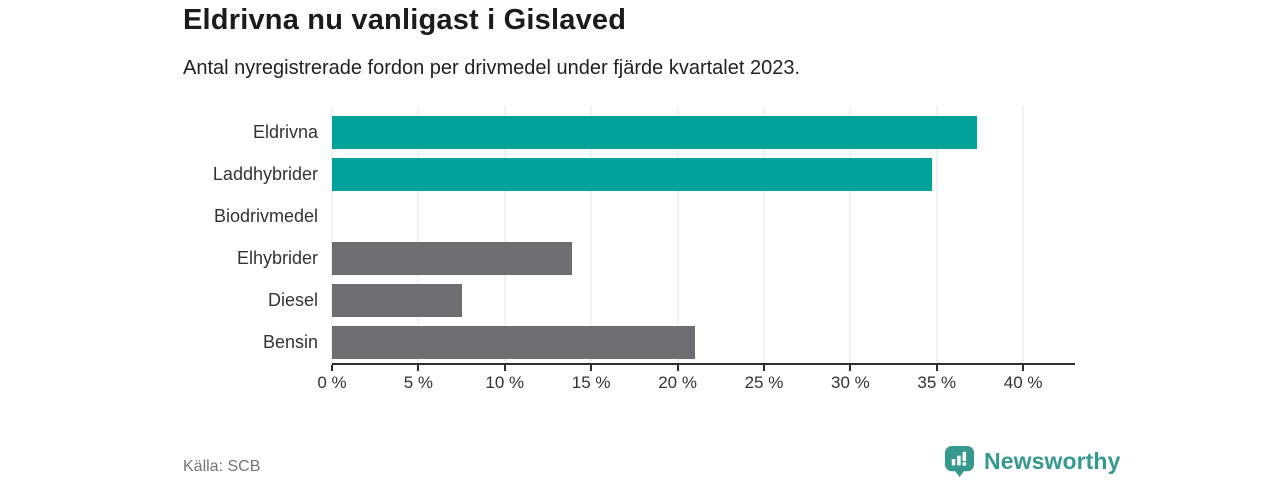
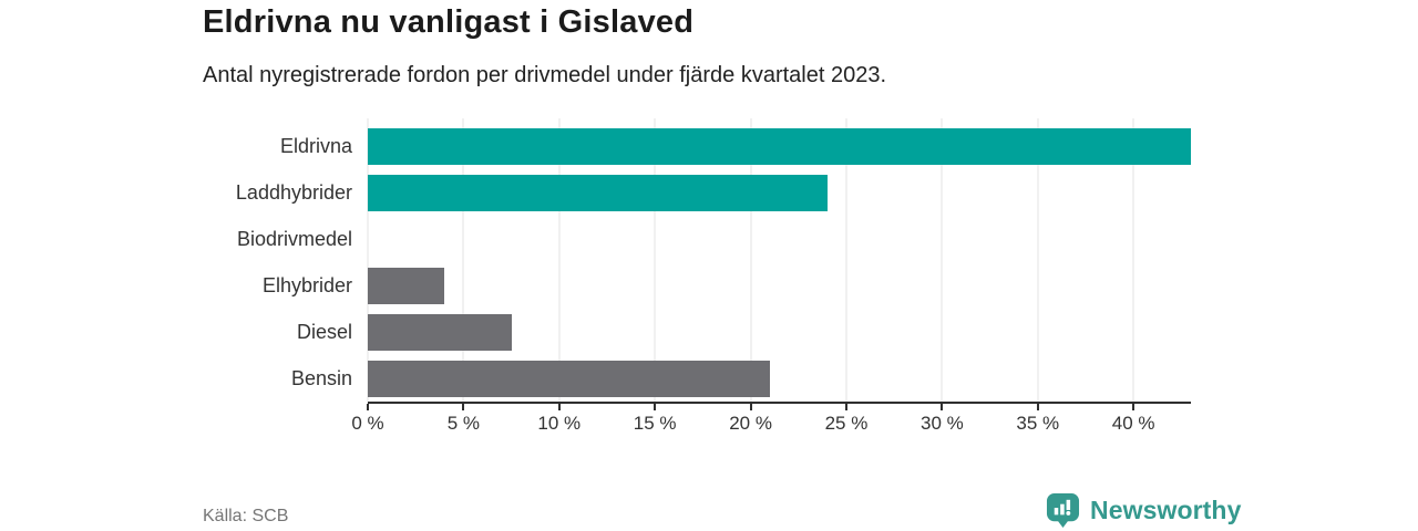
Eldrivna: 37.3% -> 43.0%
Laddhybrider: 34.7% -> 24.0%
Elhybrider: 13.9% -> 4.0%
